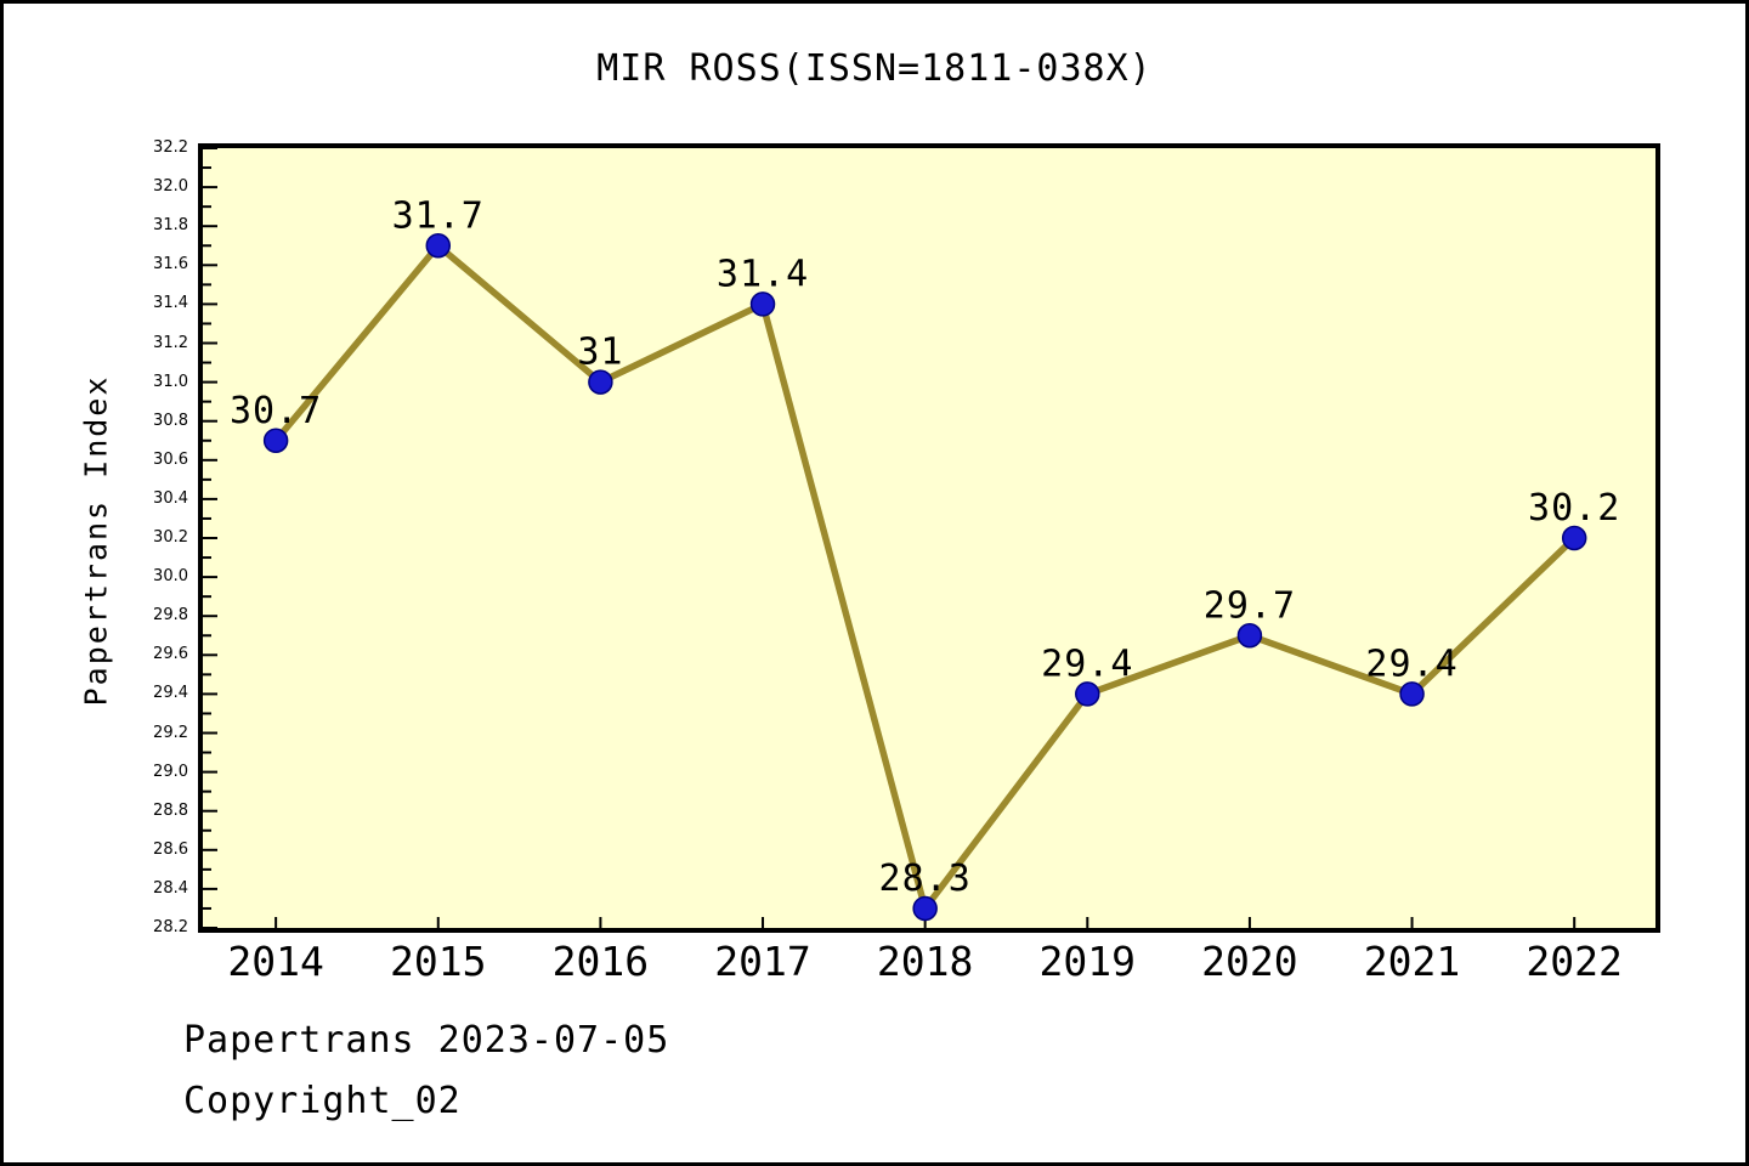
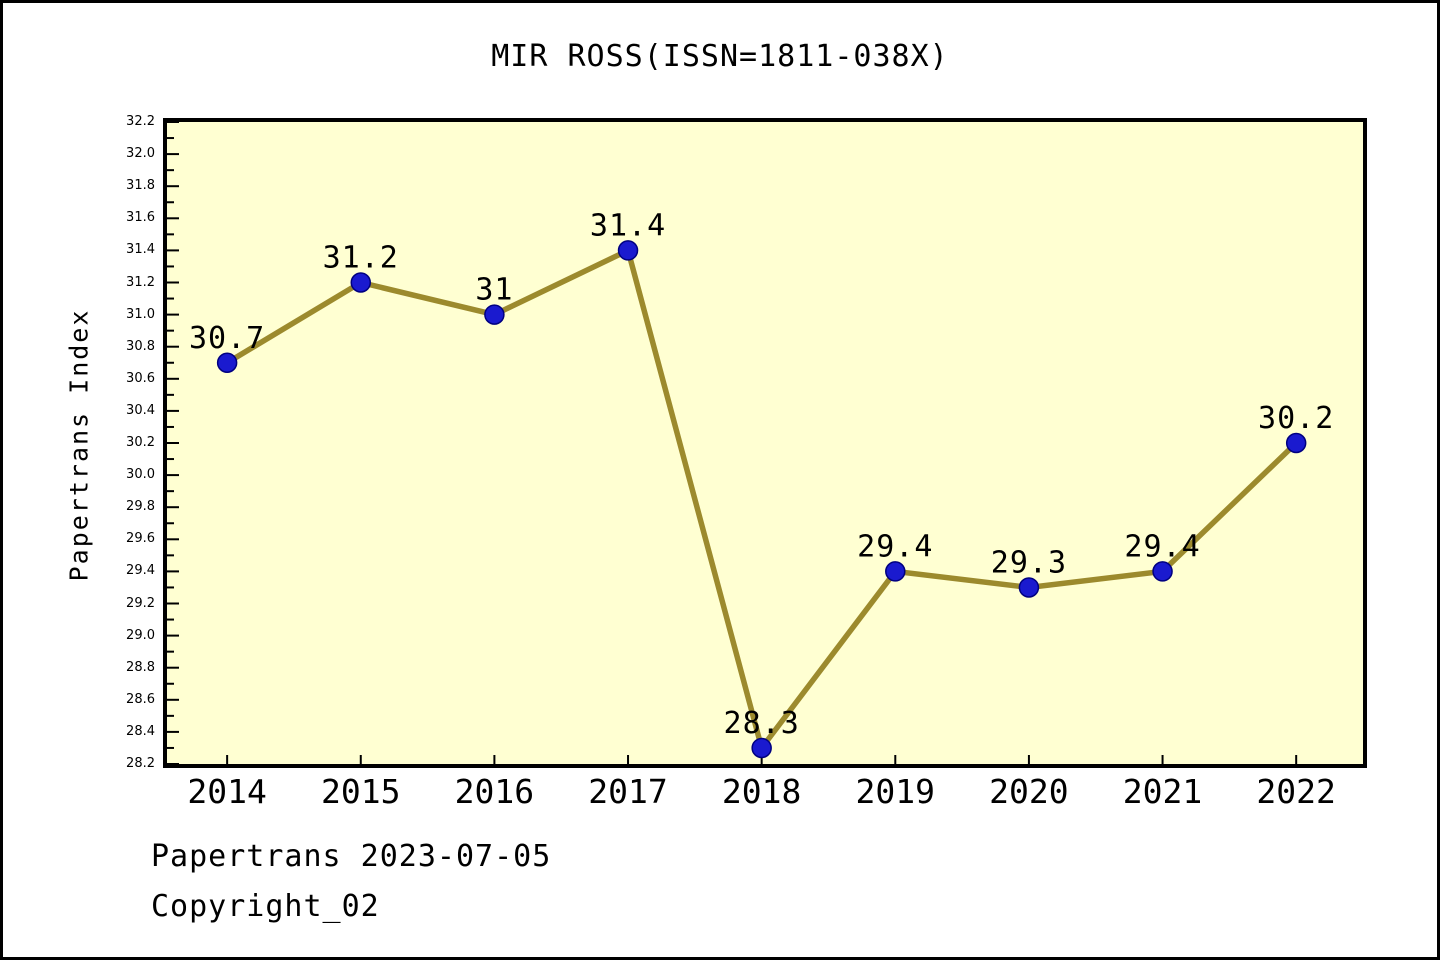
2015: 31.7 -> 31.2
2020: 29.7 -> 29.3
